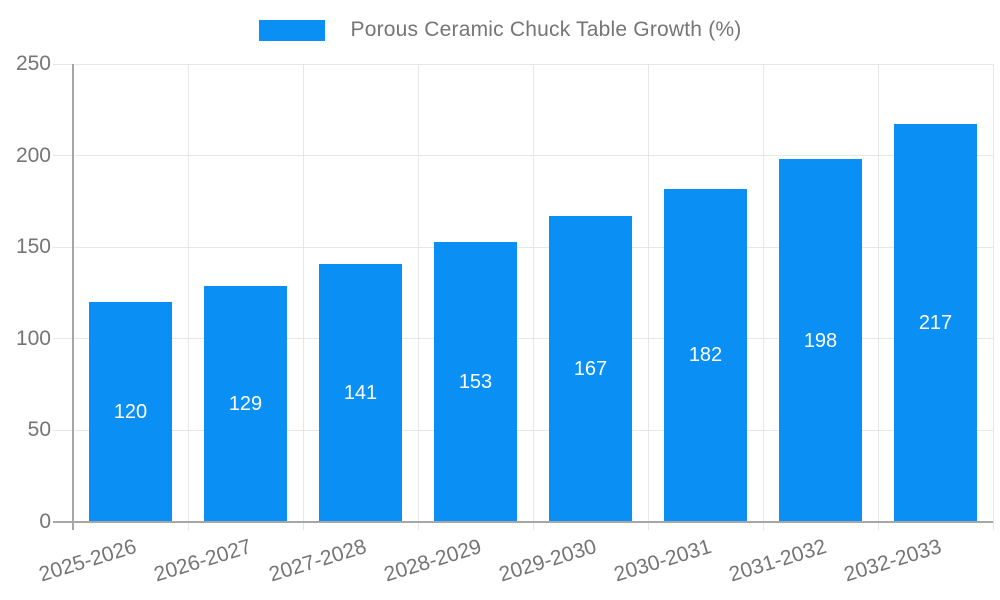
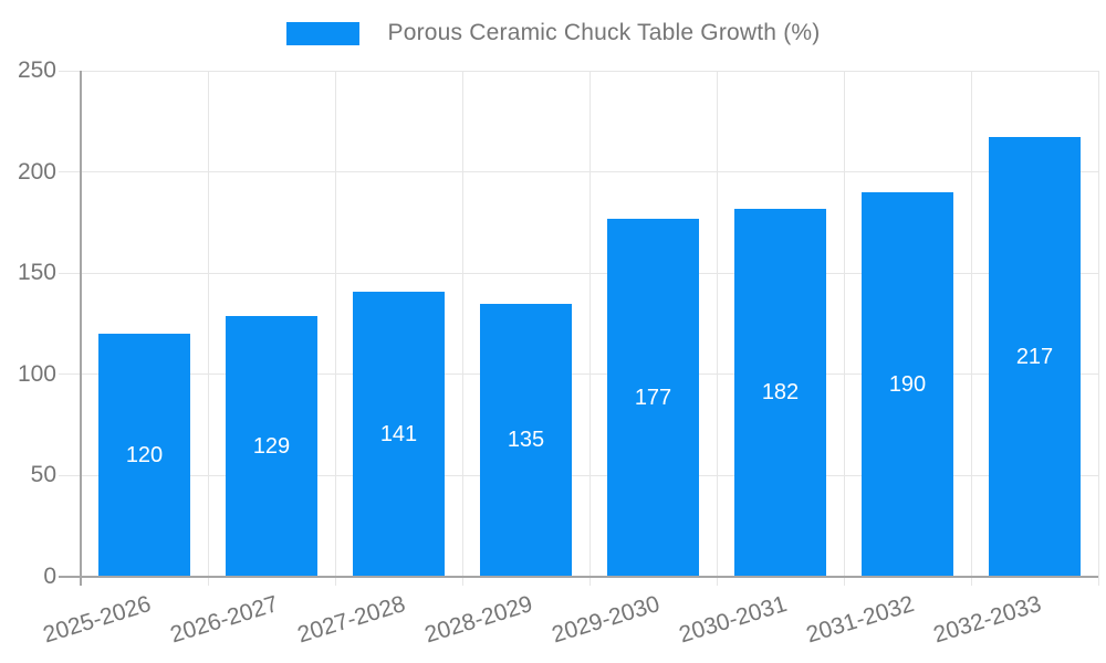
2028-2029: 153 -> 135
2029-2030: 167 -> 177
2031-2032: 198 -> 190
